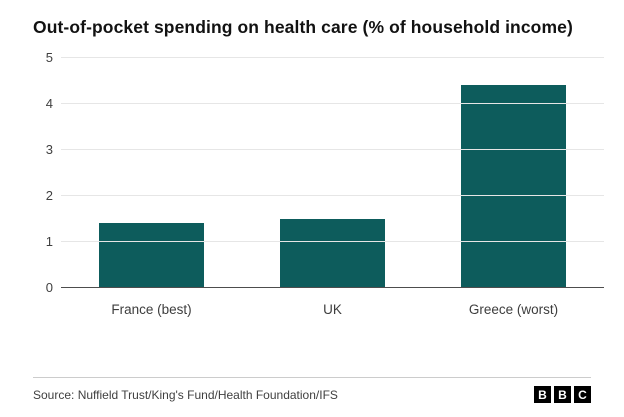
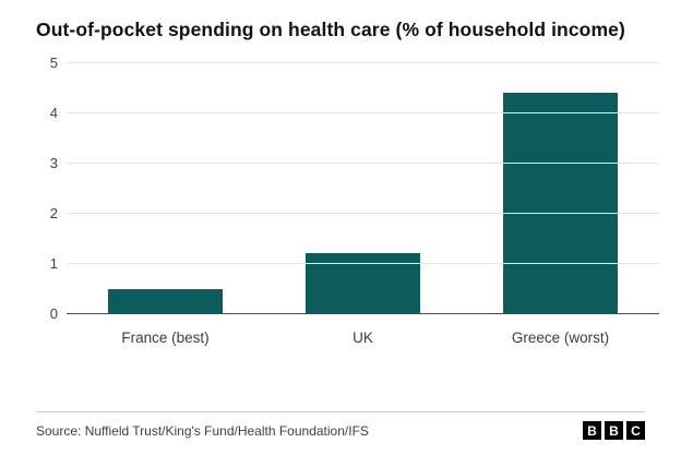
France (best): 1.4 -> 0.5
UK: 1.5 -> 1.2
